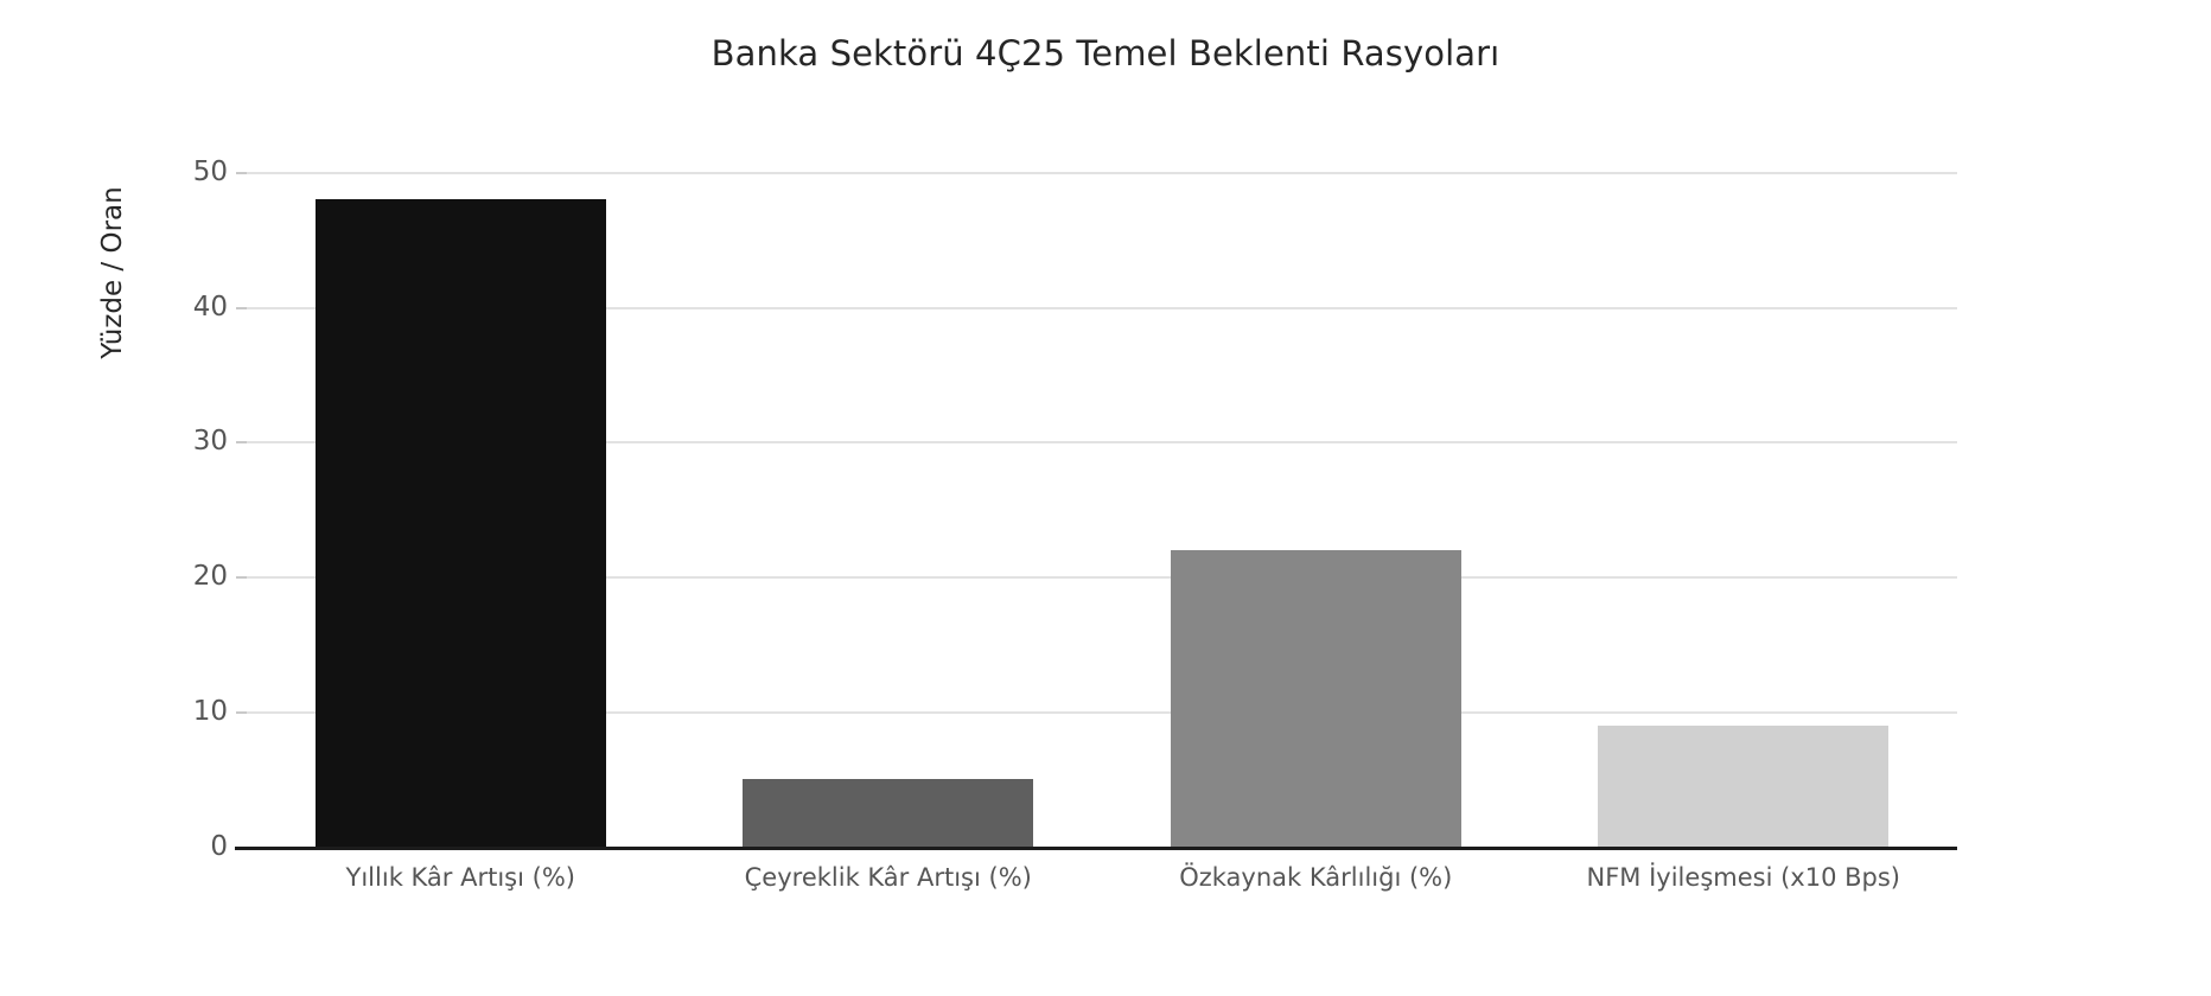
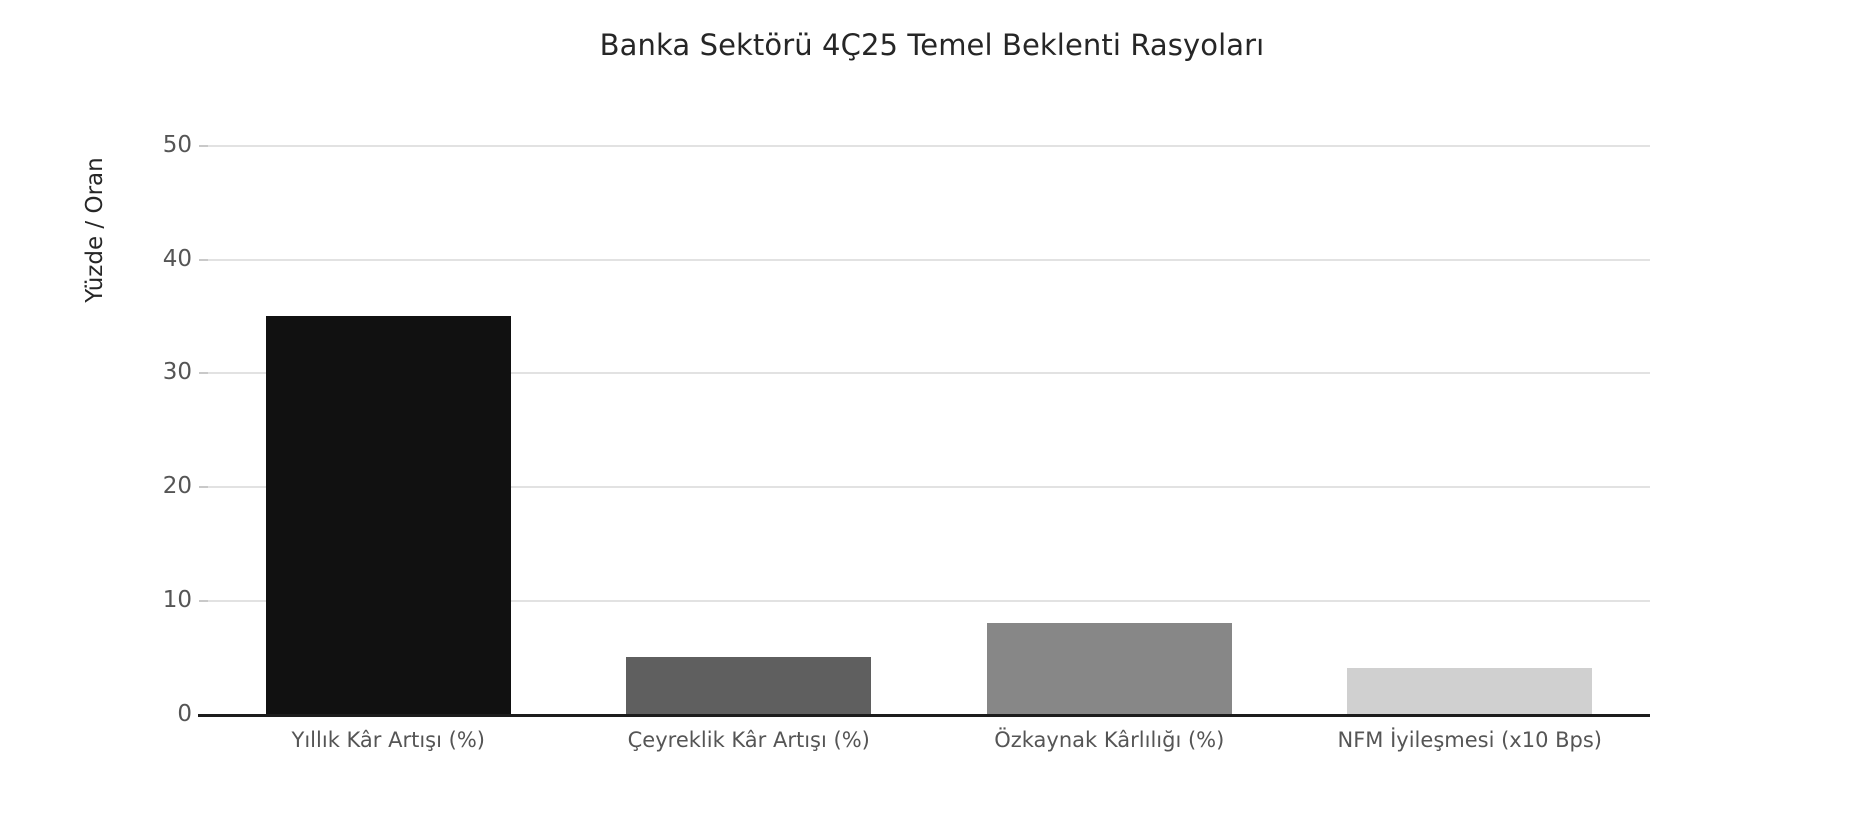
Yıllık Kâr Artışı (%): 48 -> 35
Özkaynak Kârlılığı (%): 22 -> 8
NFM İyileşmesi (x10 Bps): 9 -> 4
